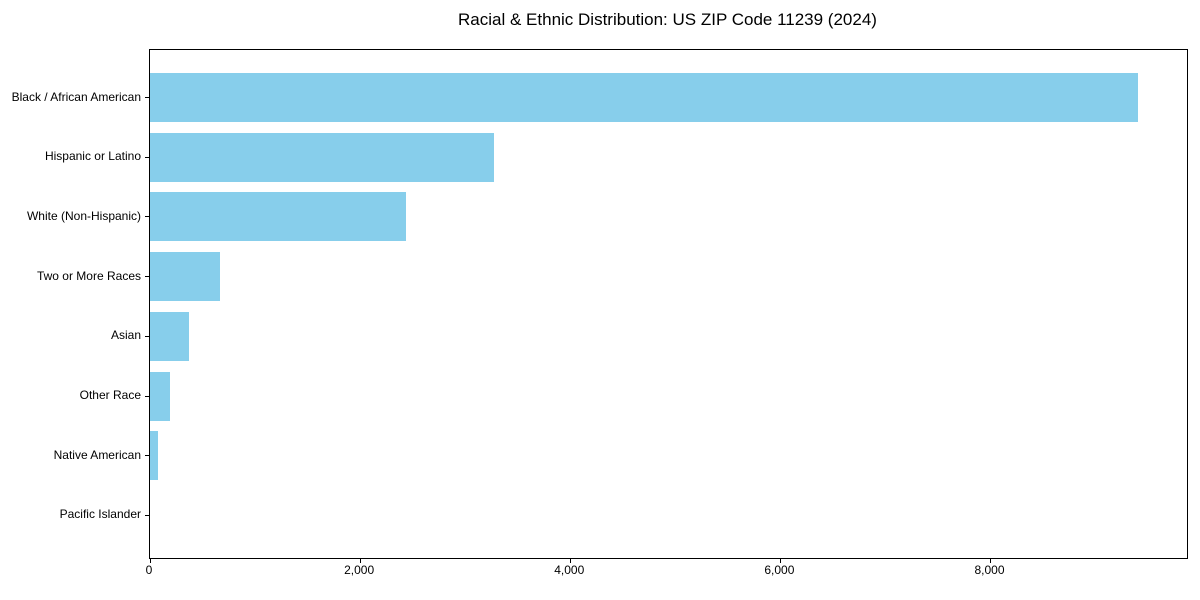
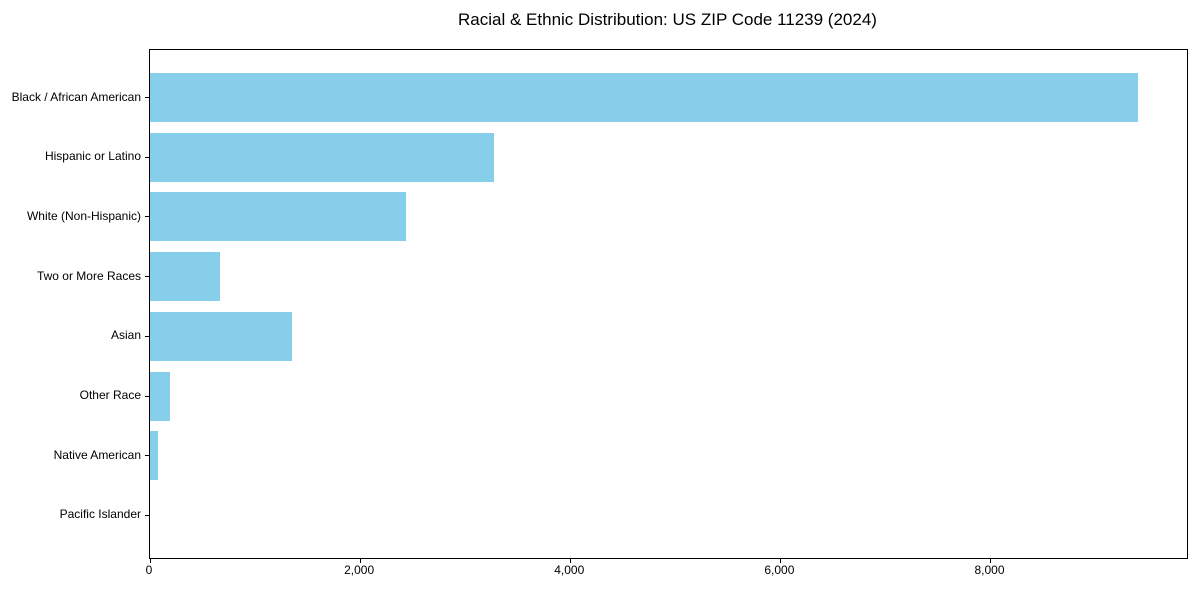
Asian: 370 -> 1350
